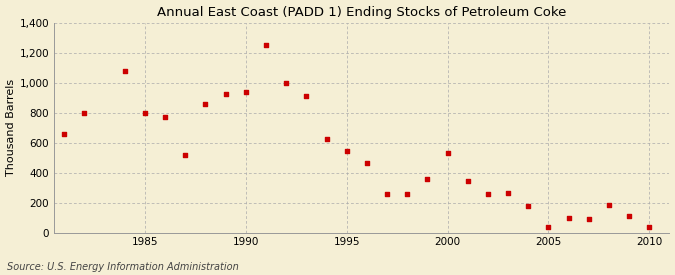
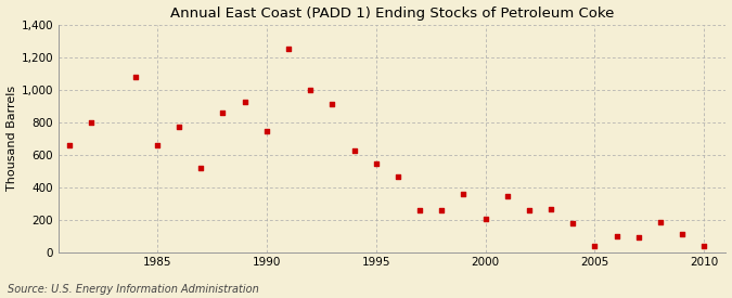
1985: 800 -> 660
1990: 940 -> 740
2000: 530 -> 200
